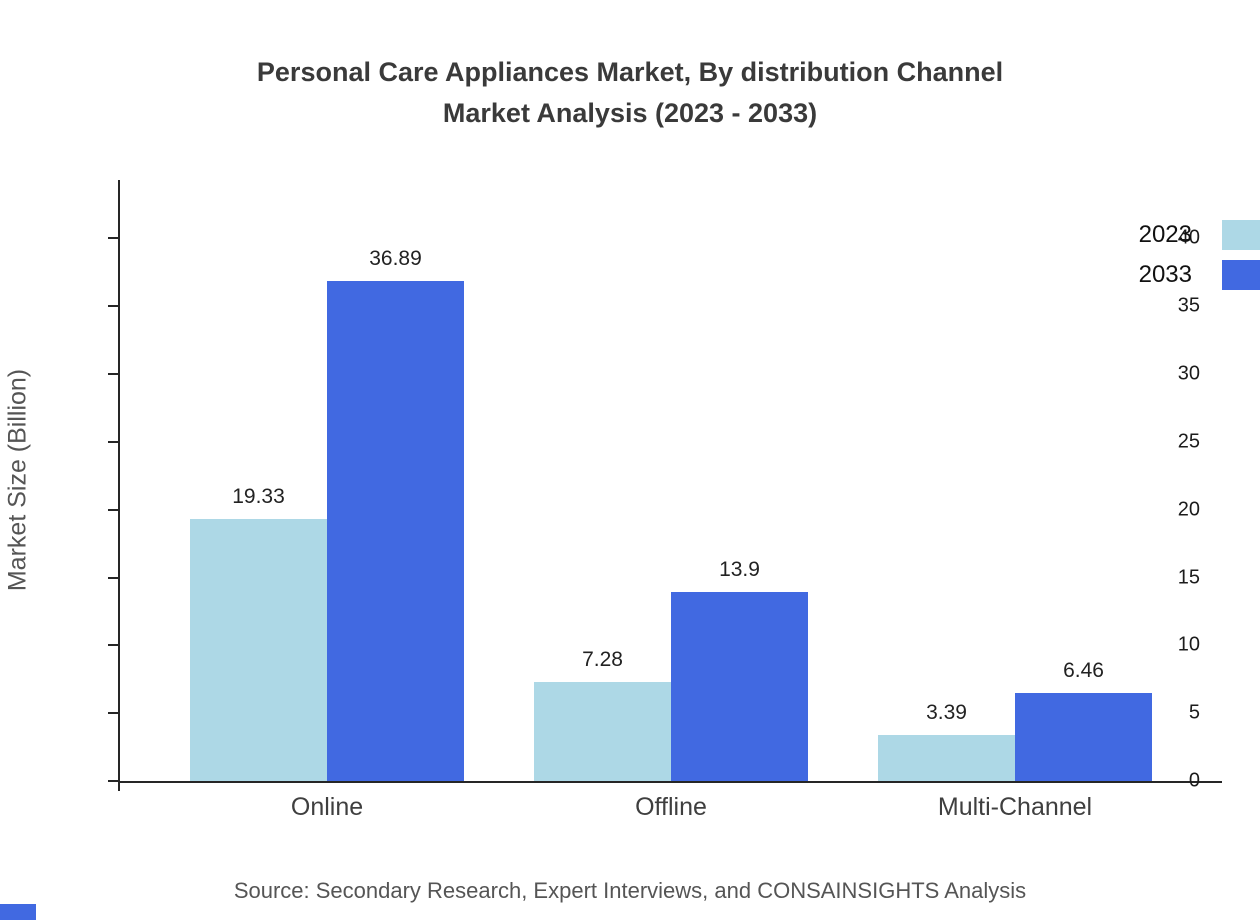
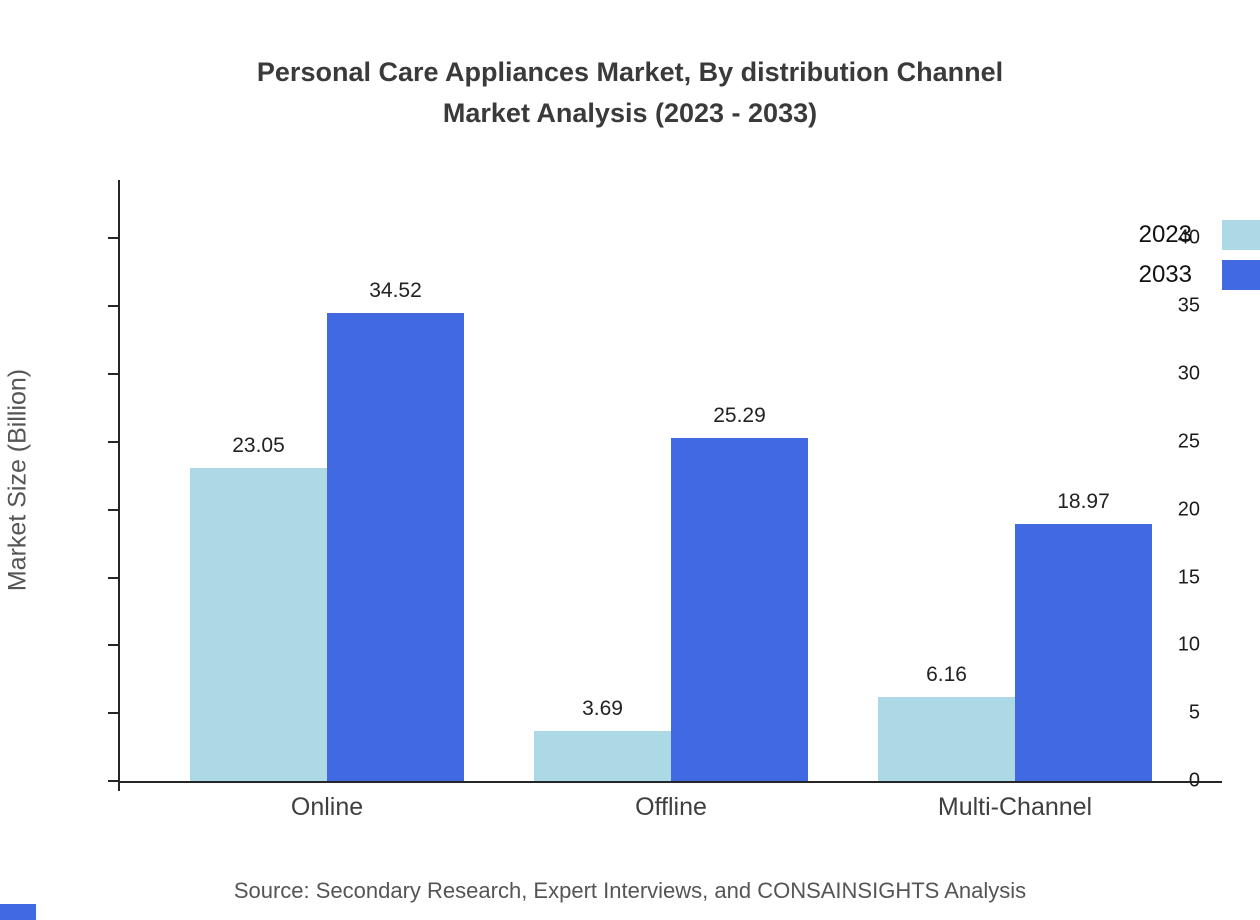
2023/Online: 19.33 -> 23.05
2033/Online: 36.89 -> 34.52
2023/Offline: 7.28 -> 3.69
2033/Offline: 13.9 -> 25.29
2023/Multi-Channel: 3.39 -> 6.16
2033/Multi-Channel: 6.46 -> 18.97
